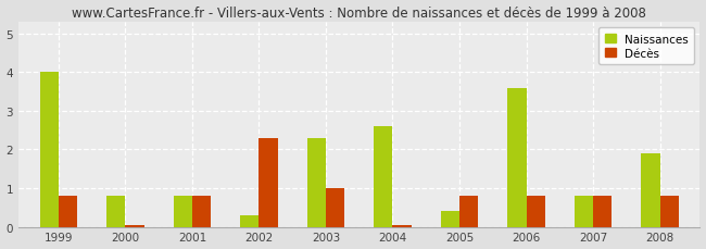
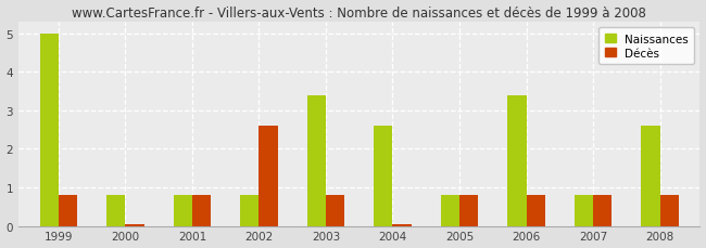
Naissances/1999: 4.0 -> 5.0
Naissances/2002: 0.3 -> 0.8
Décès/2002: 2.30 -> 2.60
Naissances/2003: 2.3 -> 3.4
Décès/2003: 1.00 -> 0.80
Naissances/2005: 0.4 -> 0.8
Naissances/2006: 3.6 -> 3.4
Naissances/2008: 1.9 -> 2.6
